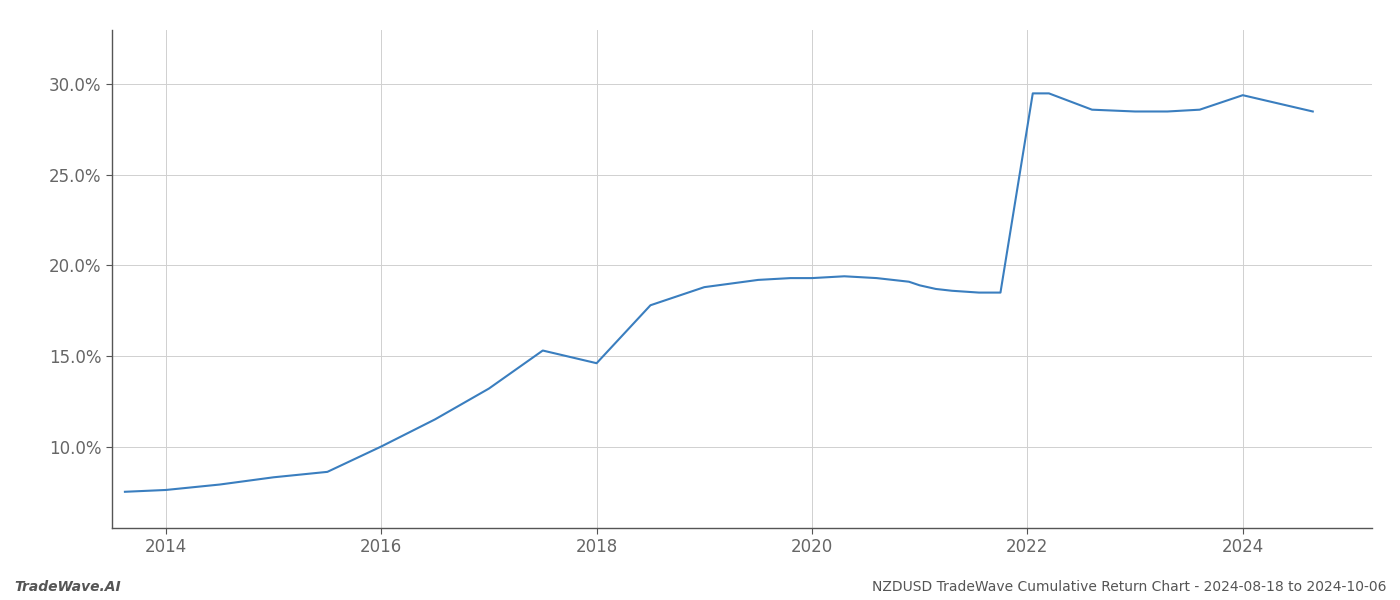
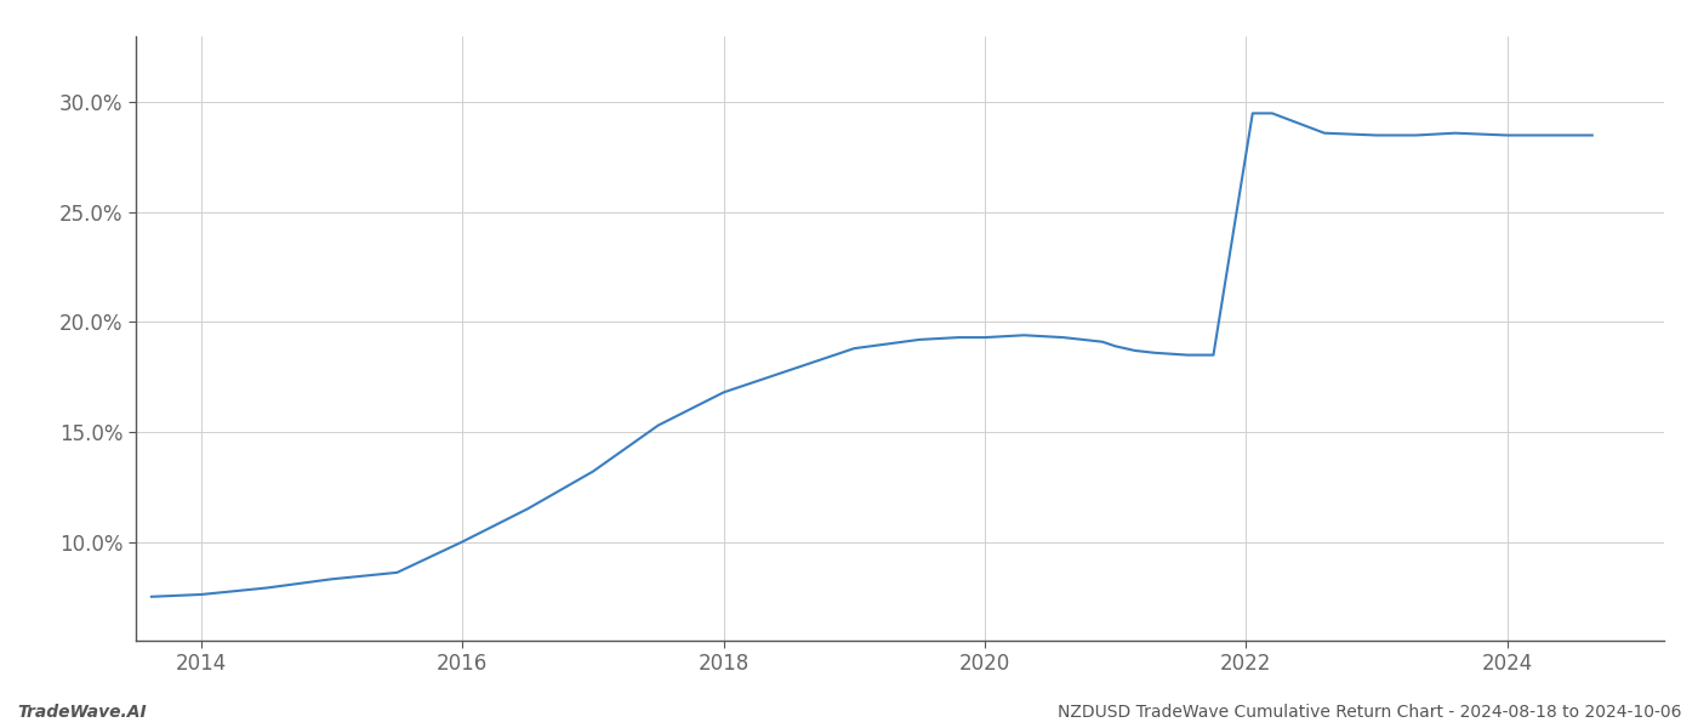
2018: 14.6% -> 16.8%
2024: 29.4% -> 28.5%
